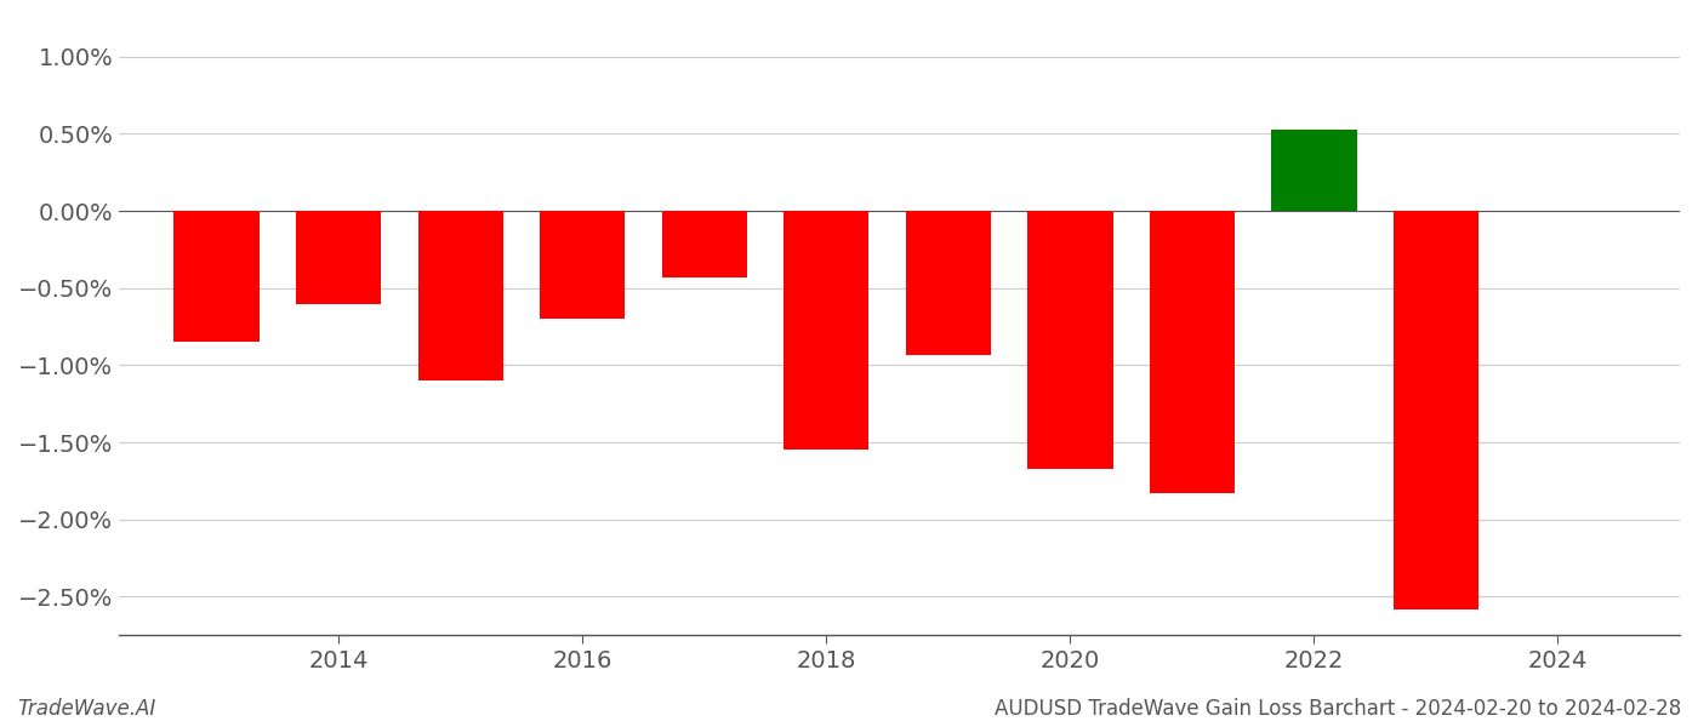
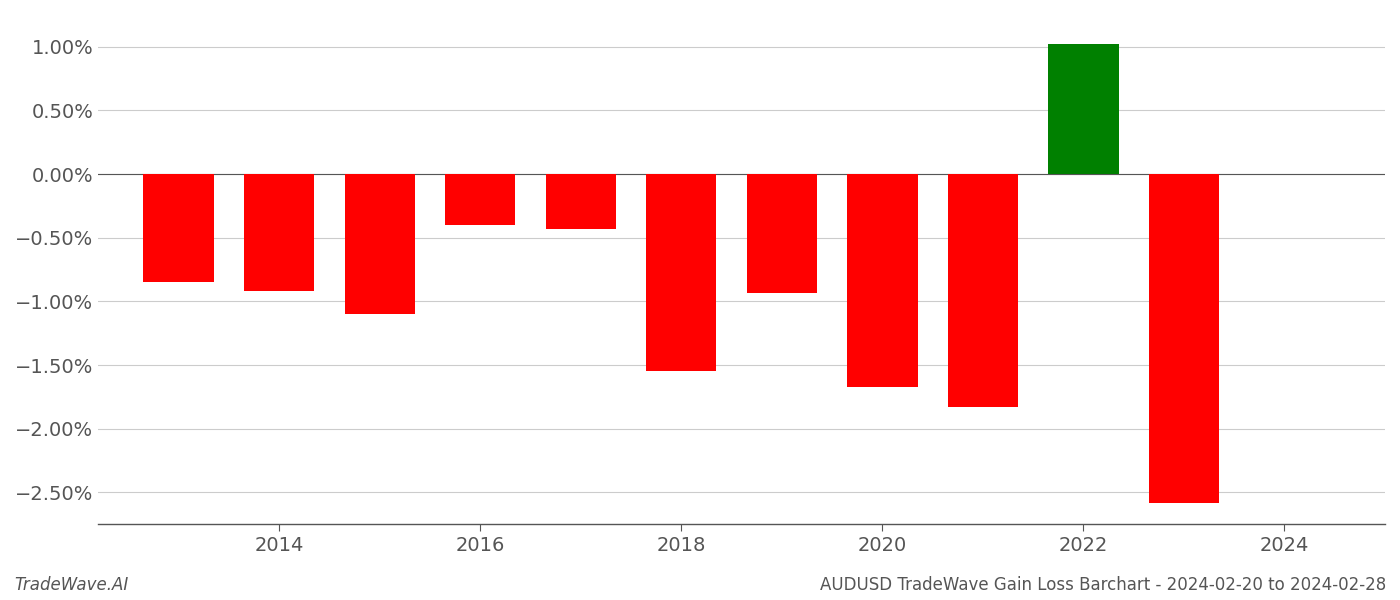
2014: -0.60% -> -0.92%
2016: -0.70% -> -0.40%
2022: 0.53% -> 1.02%
